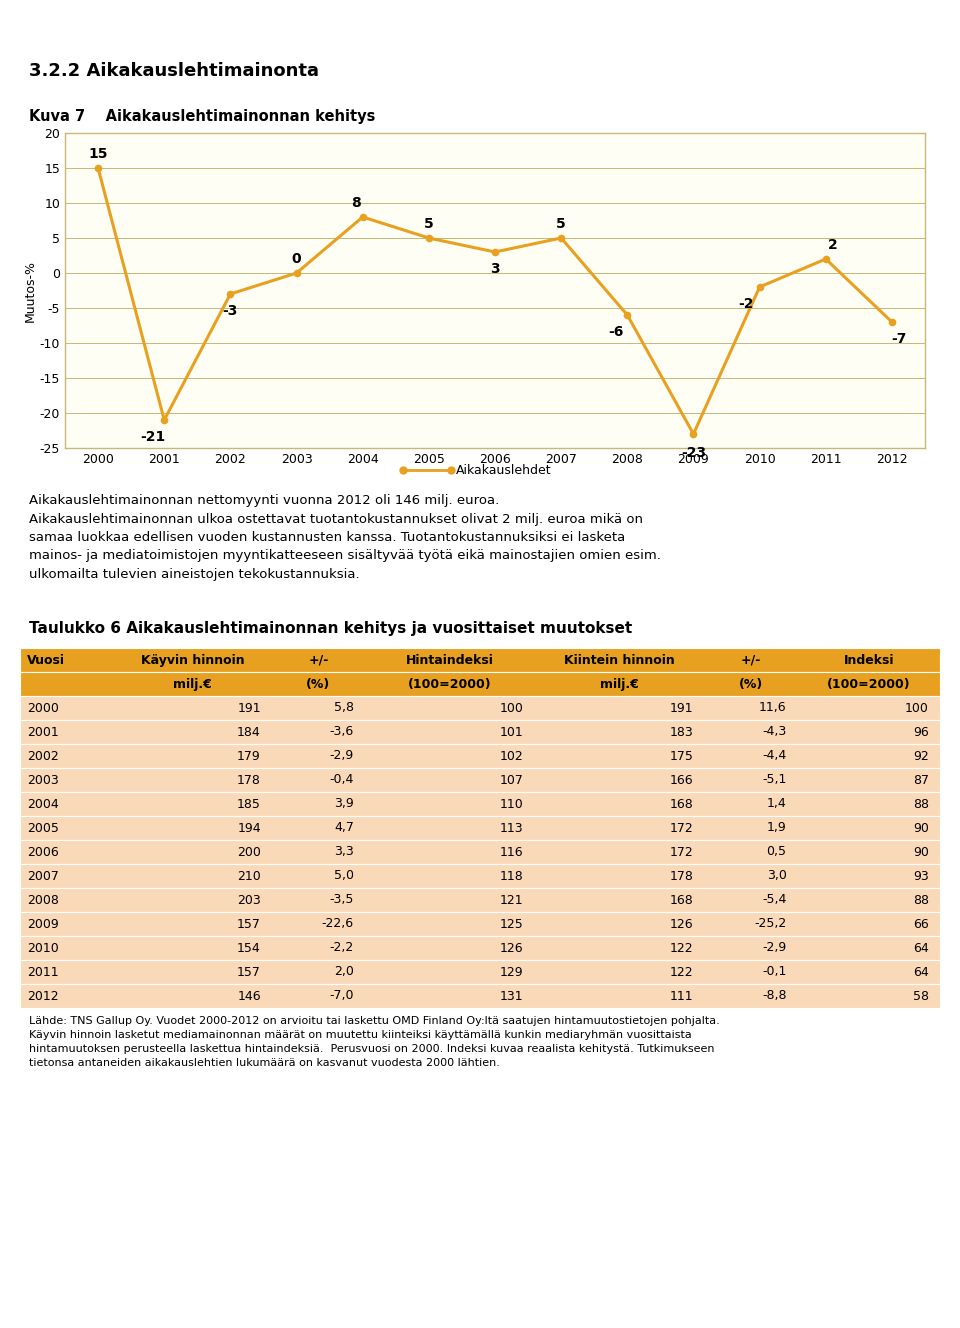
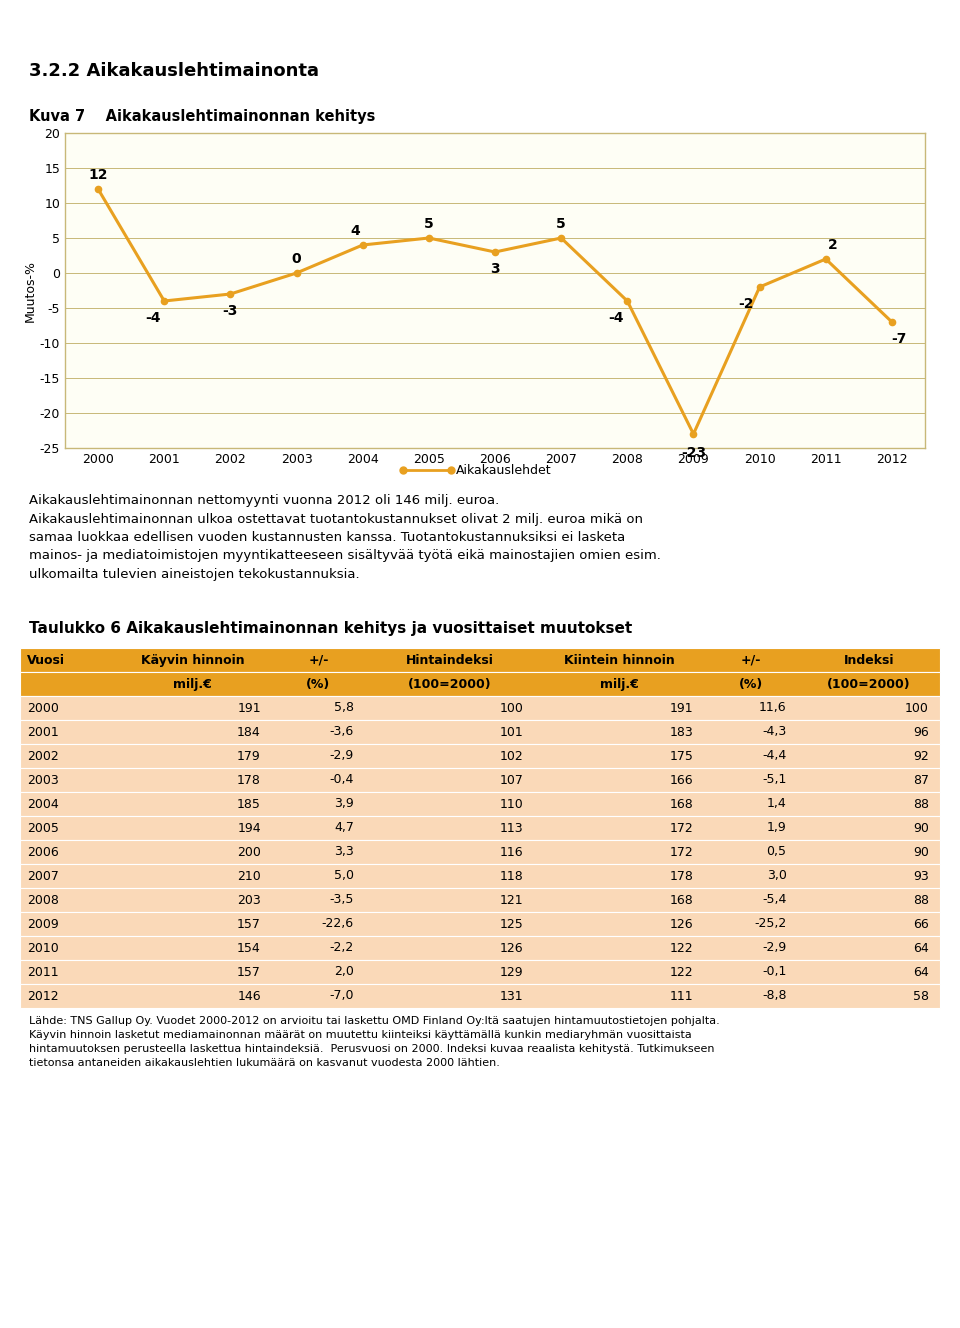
2000: 15 -> 12
2001: -21 -> -4
2004: 8 -> 4
2008: -6 -> -4
